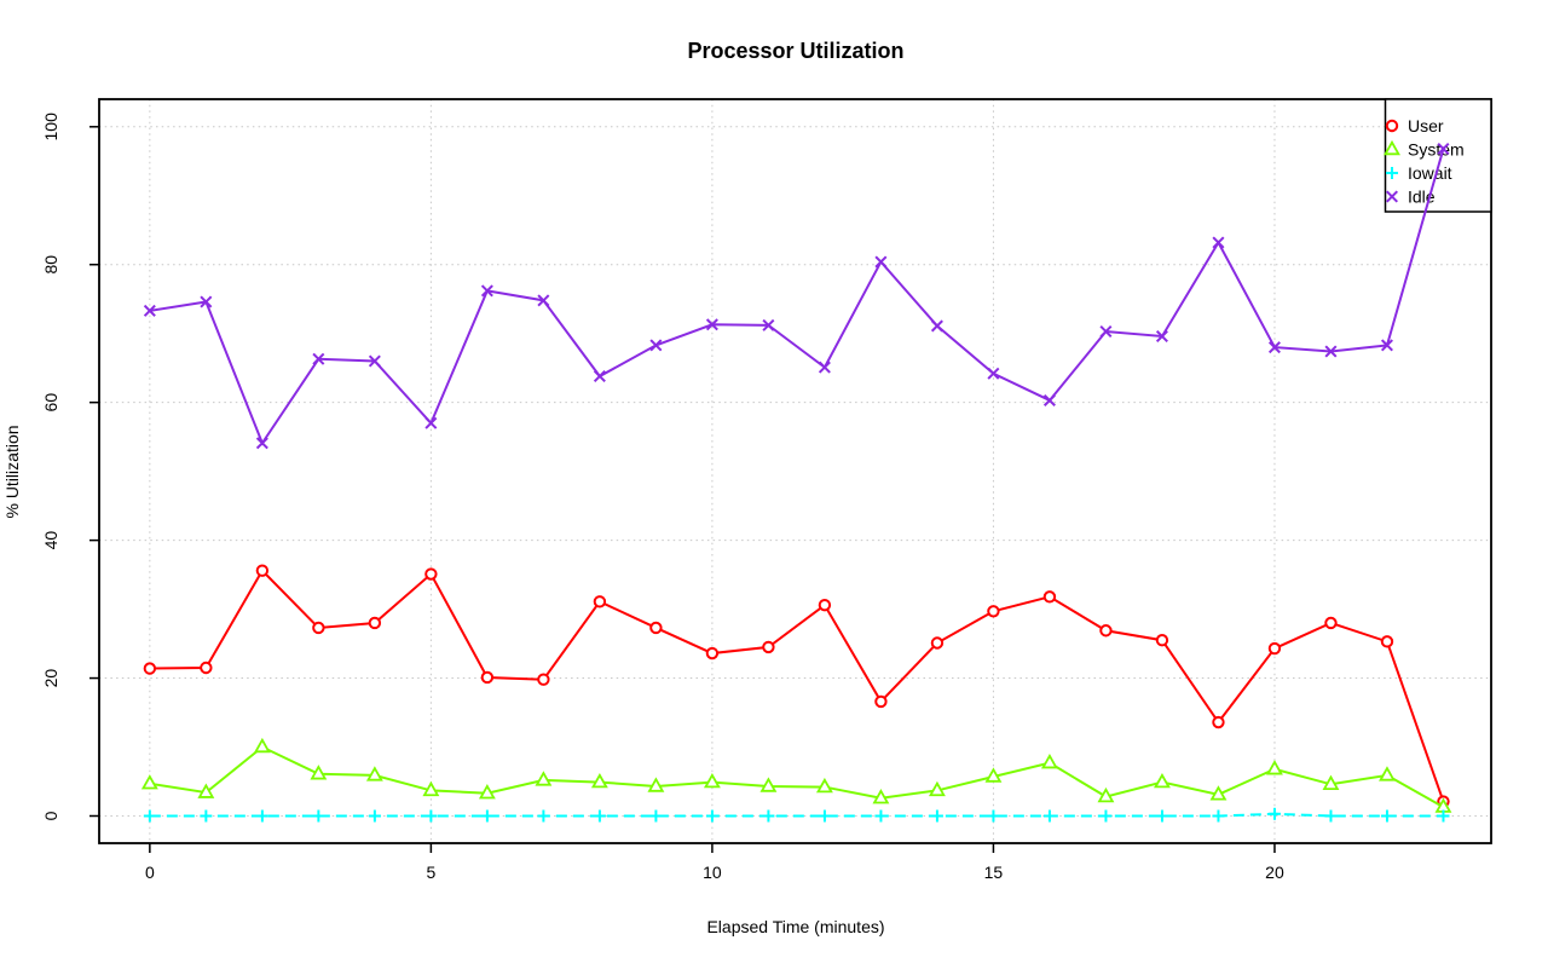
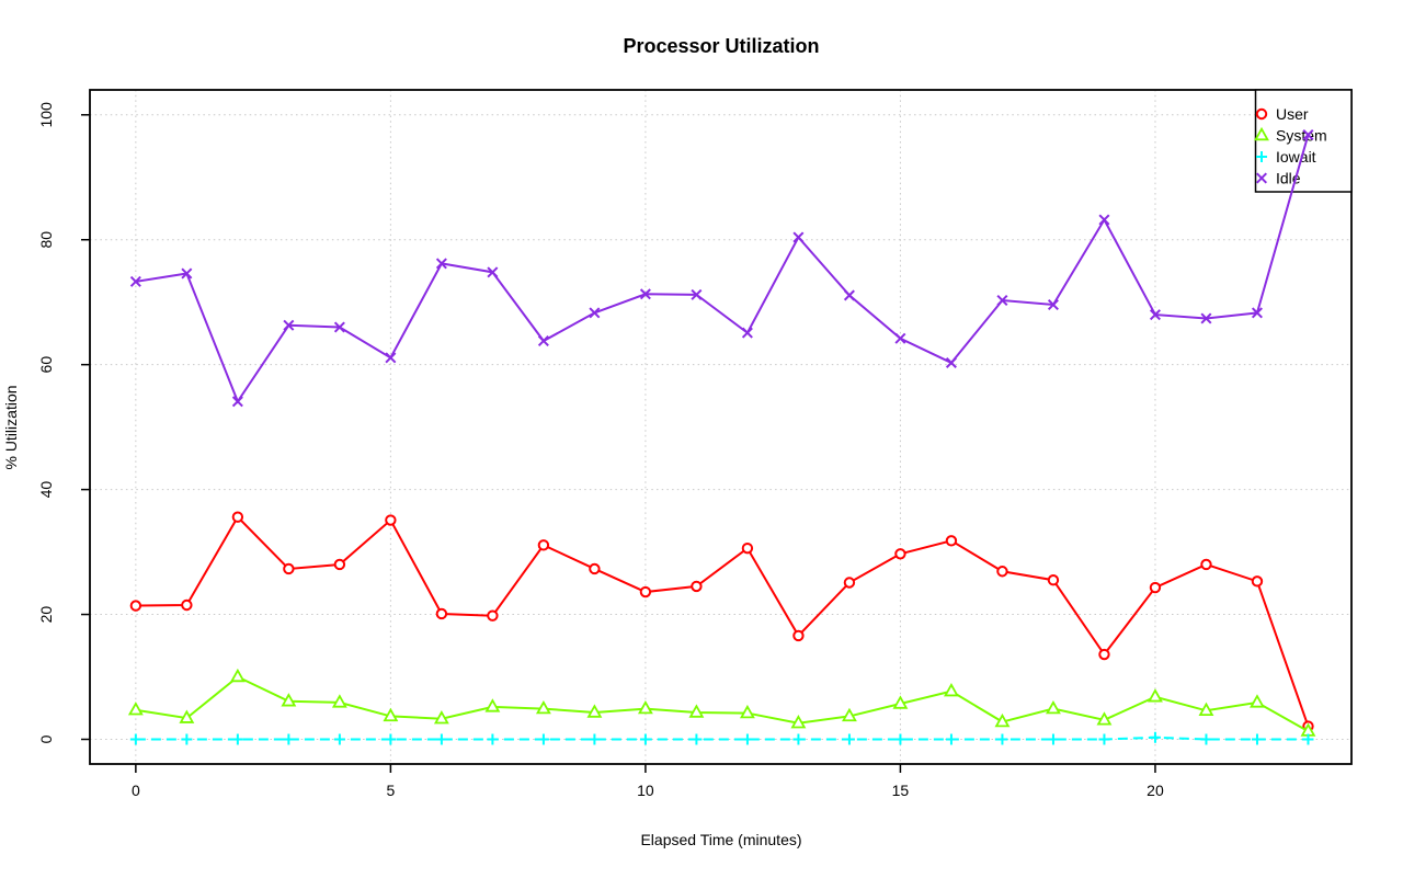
Idle/5: 57 -> 61
